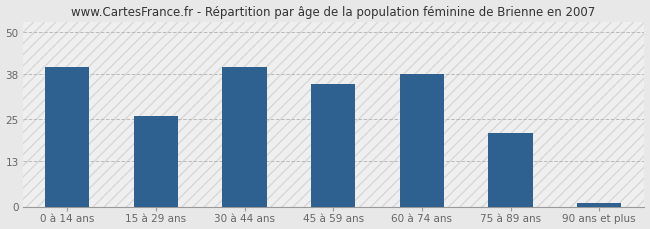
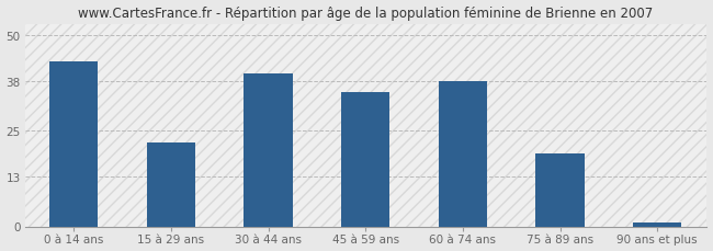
0 à 14 ans: 40 -> 43
15 à 29 ans: 26 -> 22
75 à 89 ans: 21 -> 19
